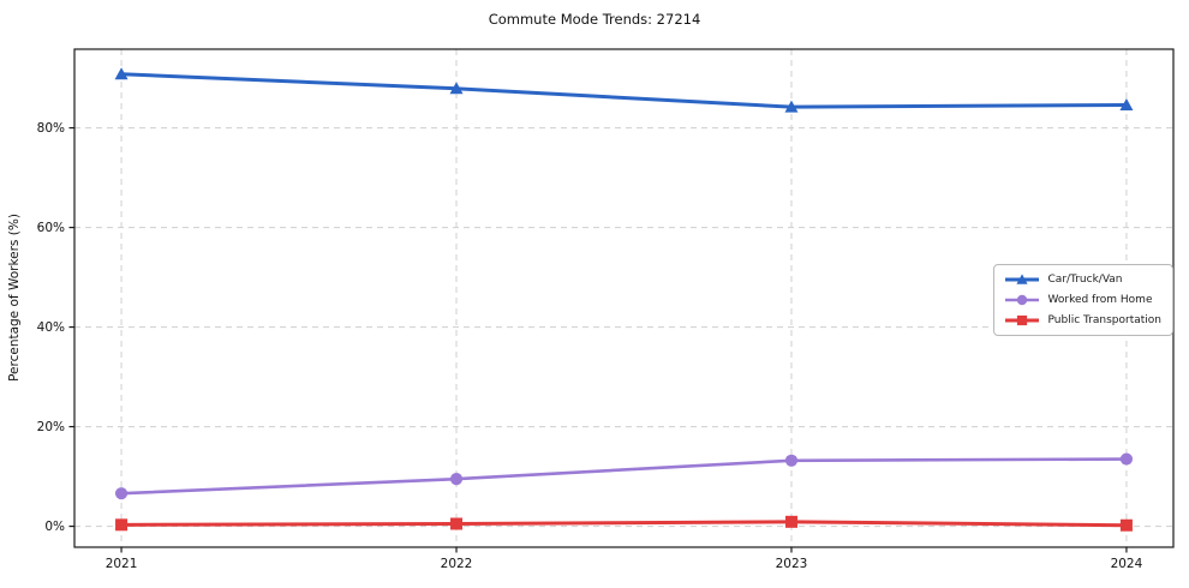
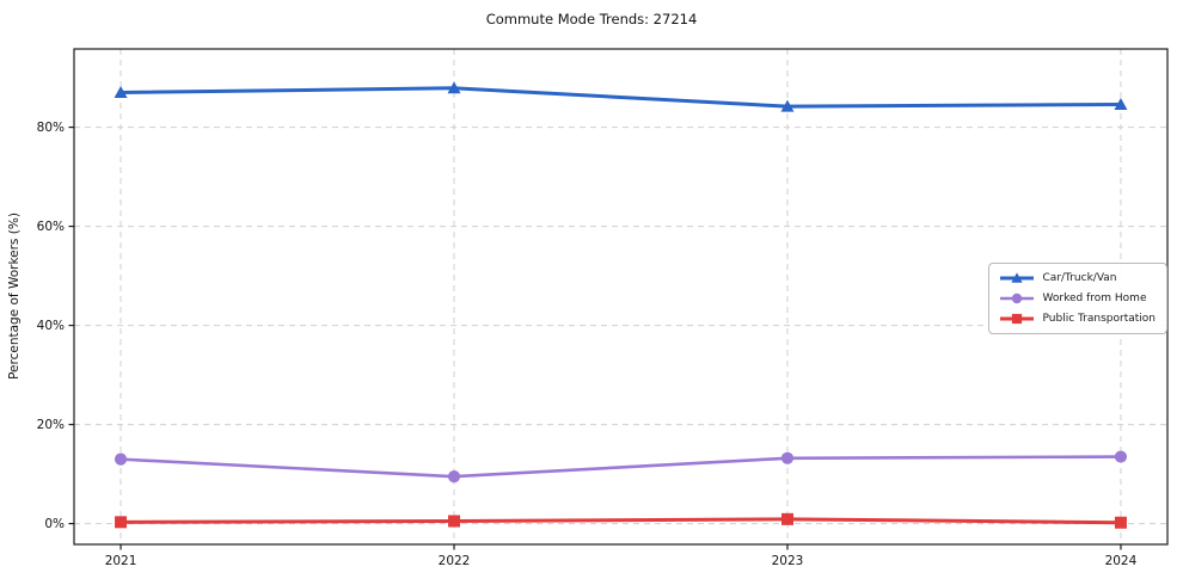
Car/Truck/Van/2021: 91% -> 87%
Worked from Home/2021: 7% -> 13%
